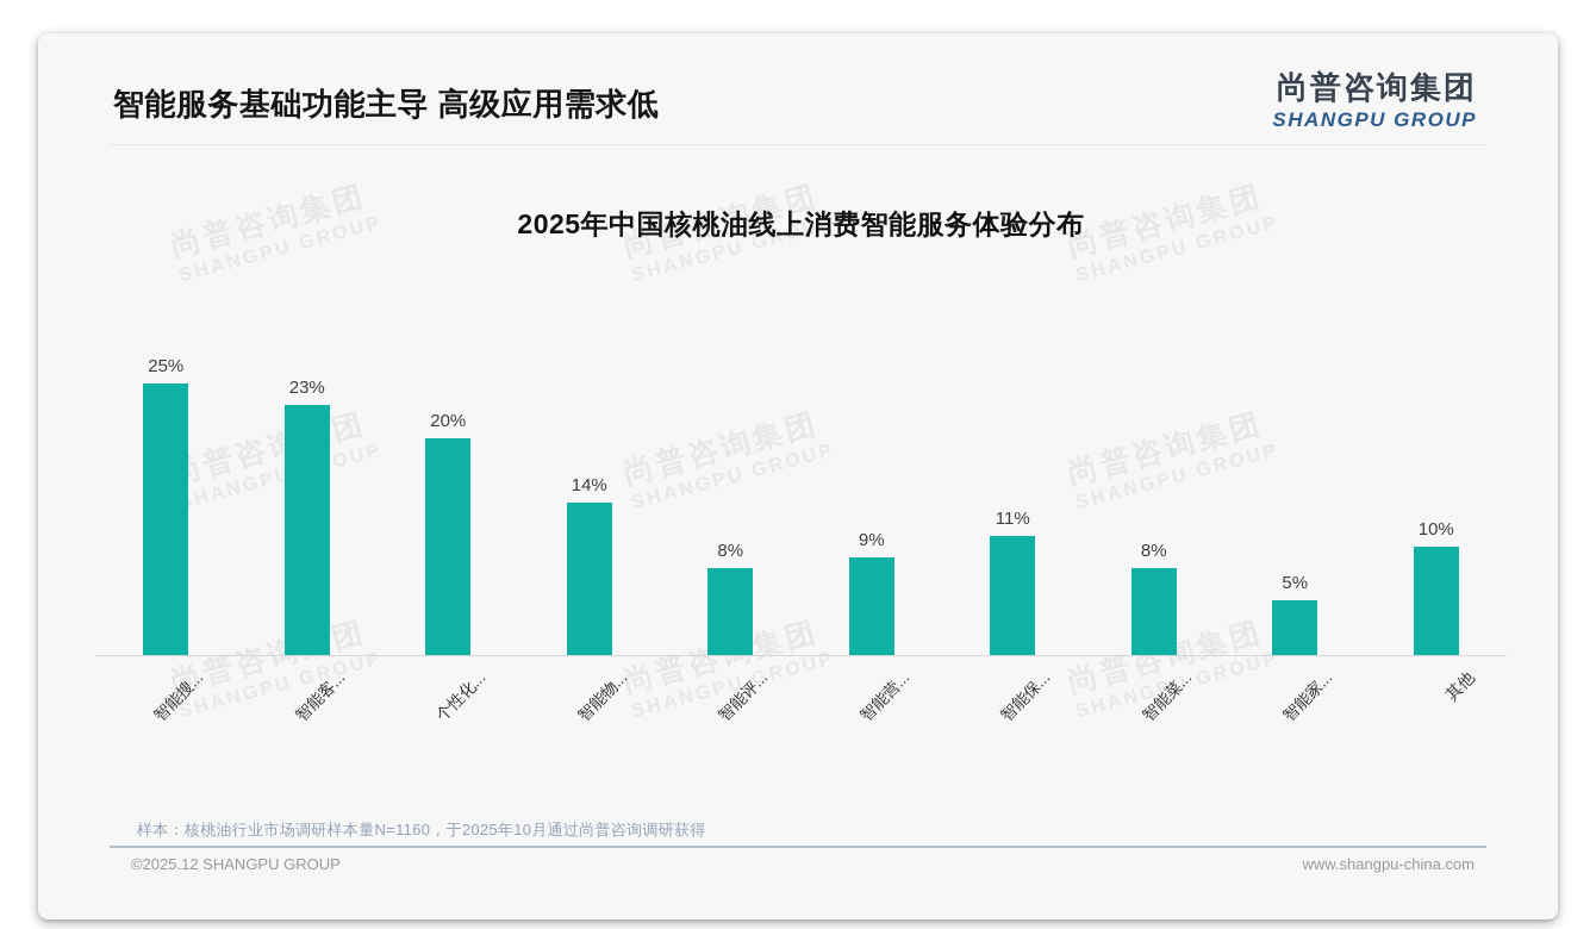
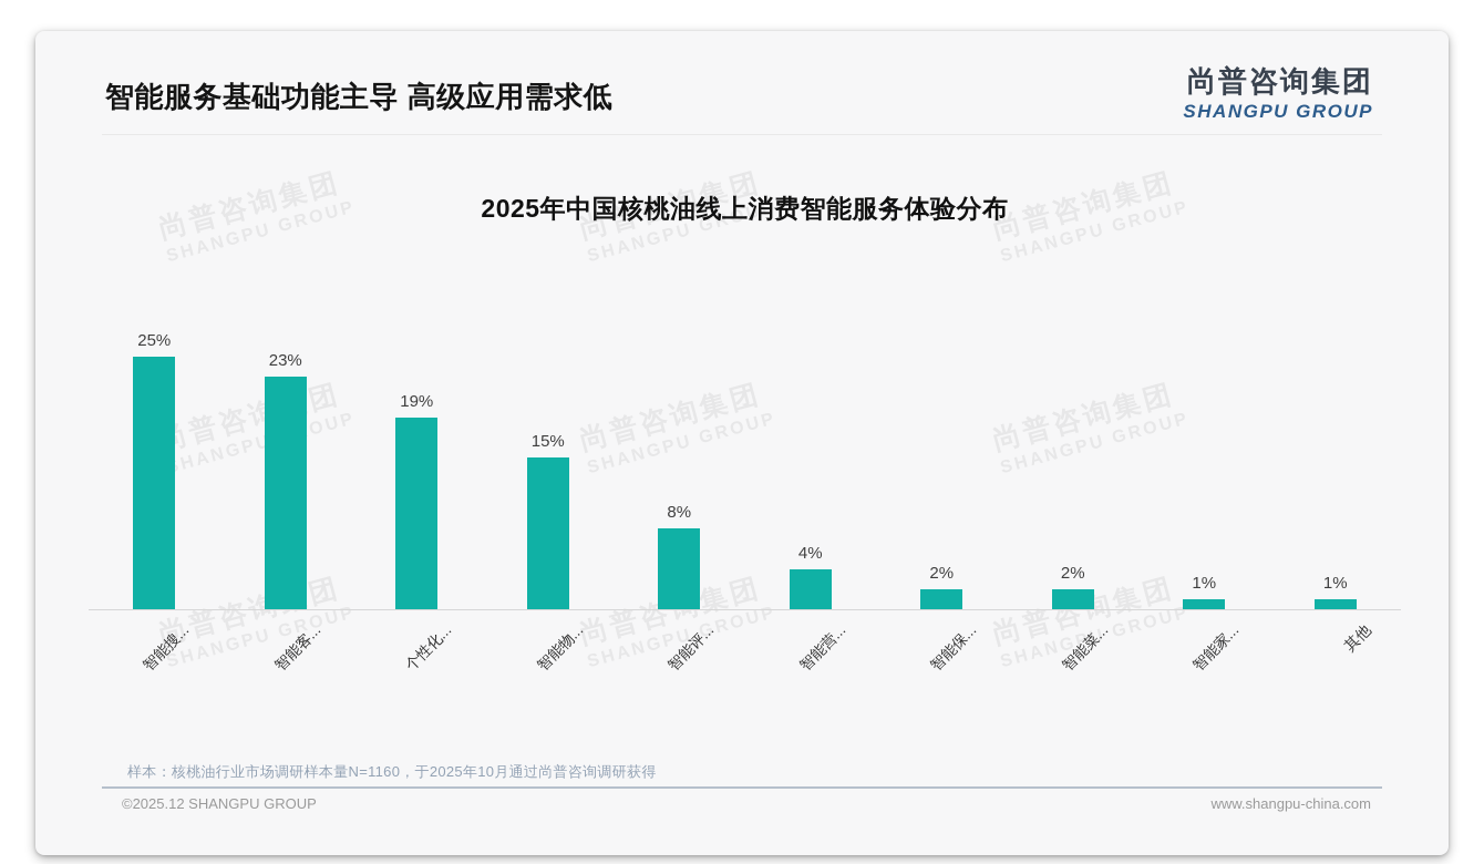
个性化...: 20% -> 19%
智能物...: 14% -> 15%
智能营...: 9% -> 4%
智能保...: 11% -> 2%
智能菜...: 8% -> 2%
智能家...: 5% -> 1%
其他: 10% -> 1%
